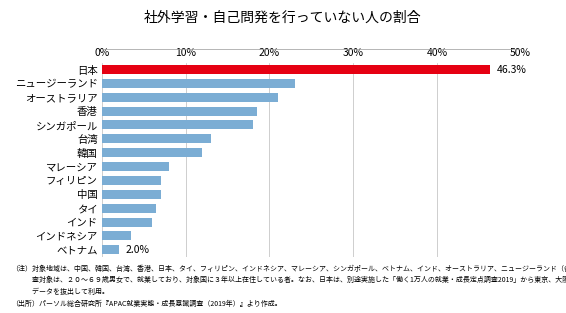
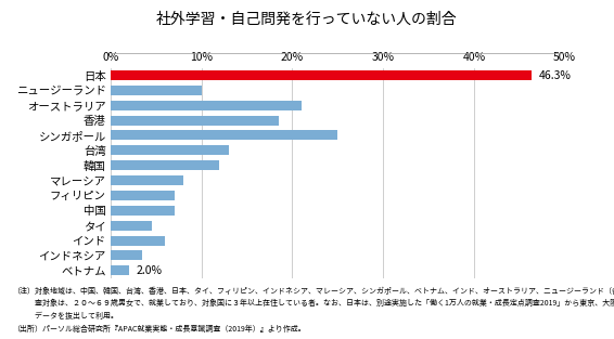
ニュージーランド: 23.0% -> 10.0%
シンガポール: 18.0% -> 25.0%
タイ: 6.5% -> 4.6%
